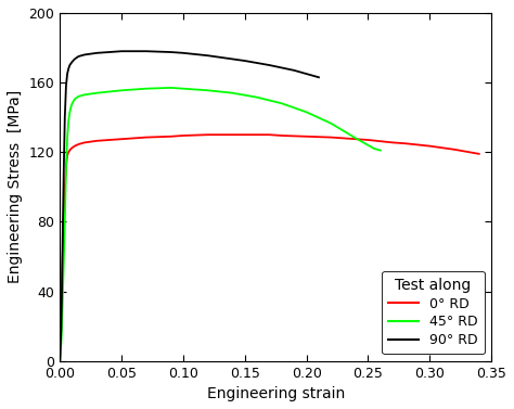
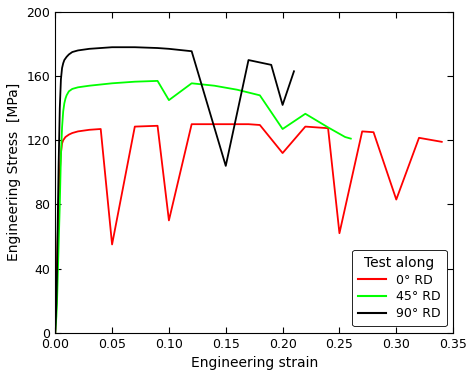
0° RD/0.05: 128 -> 55
0° RD/0.10: 130 -> 70
45° RD/0.10: 156 -> 145
90° RD/0.15: 172 -> 104
0° RD/0.20: 129 -> 112
45° RD/0.20: 143 -> 127
90° RD/0.20: 165 -> 142
0° RD/0.25: 127 -> 62
0° RD/0.30: 124 -> 83
